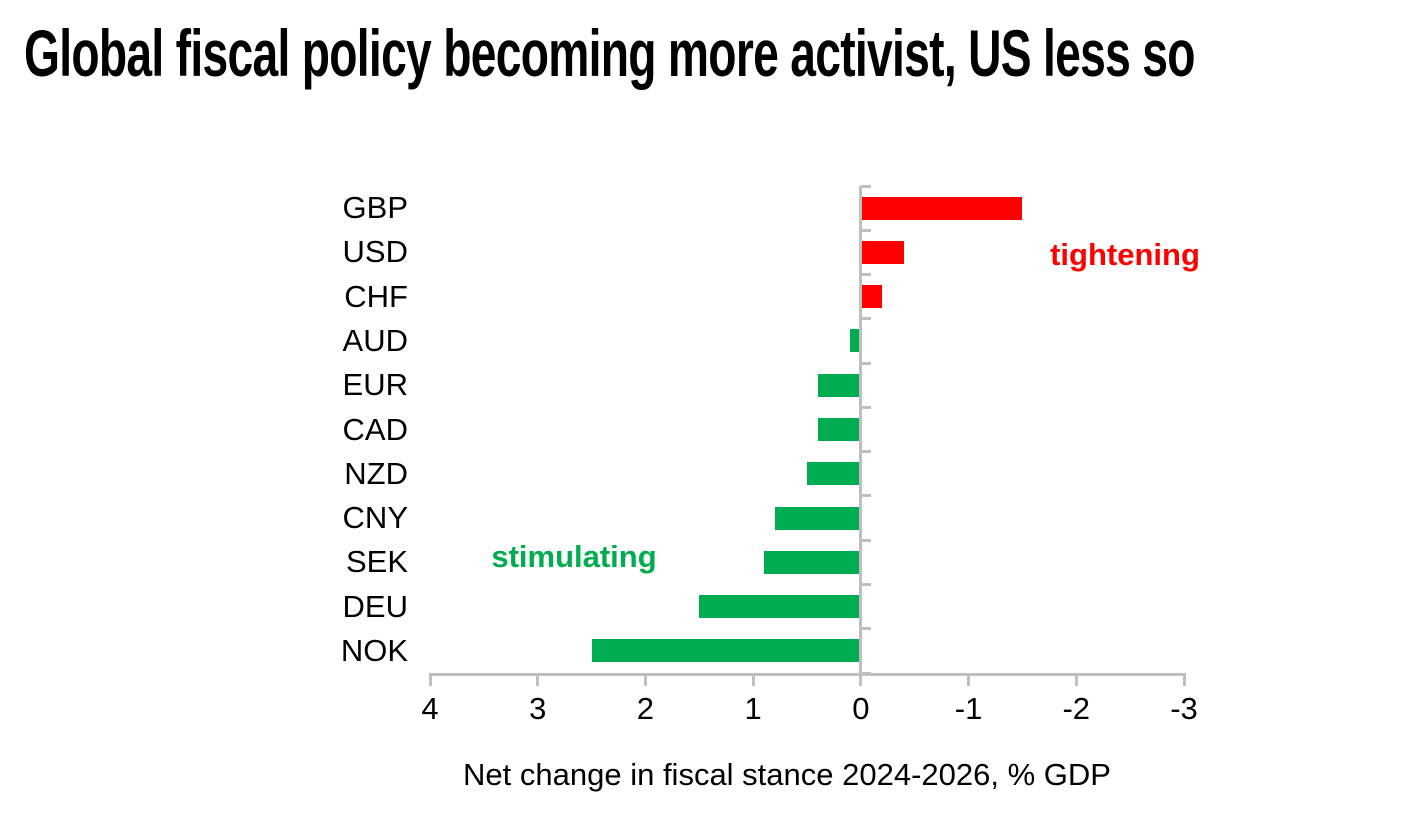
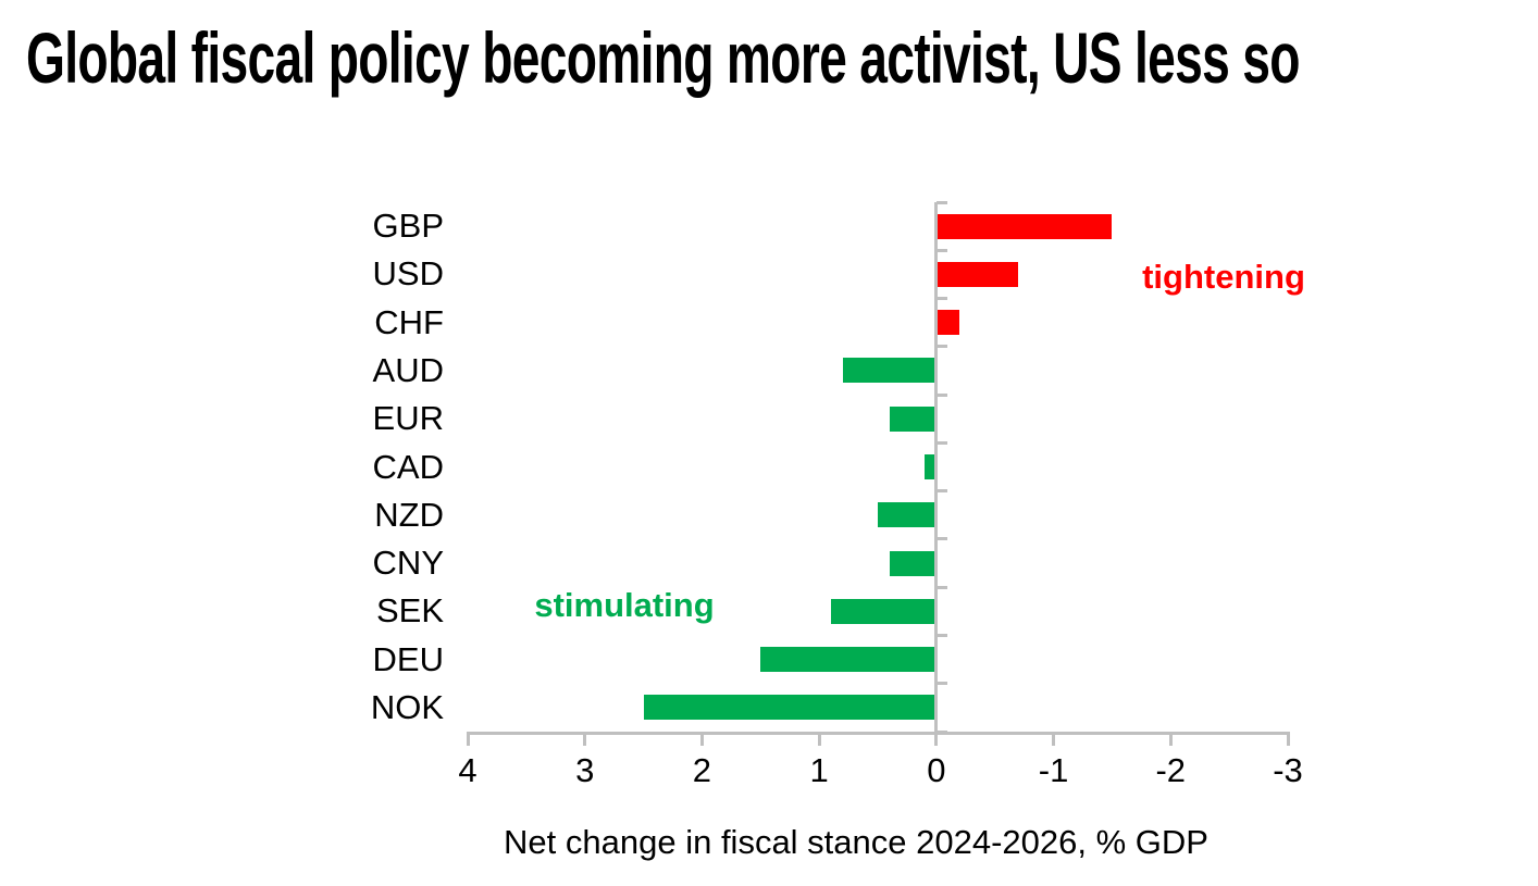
USD: -0.4 -> -0.7
AUD: 0.1 -> 0.8
CAD: 0.4 -> 0.1
CNY: 0.8 -> 0.4
